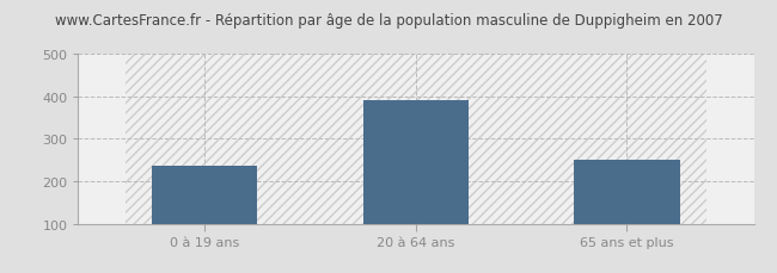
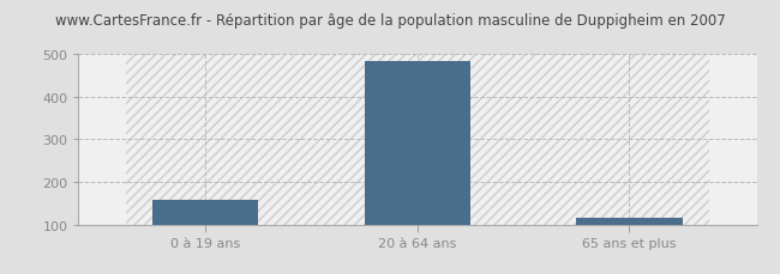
0 à 19 ans: 235 -> 158
20 à 64 ans: 390 -> 483
65 ans et plus: 250 -> 117
